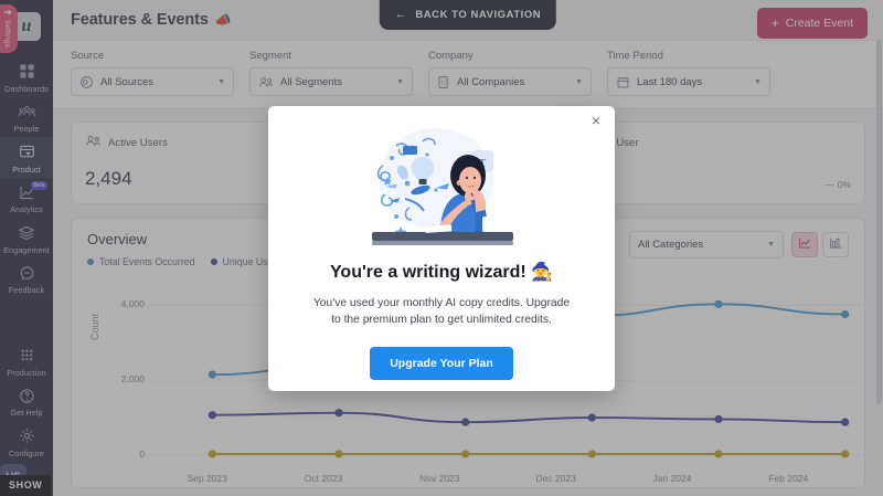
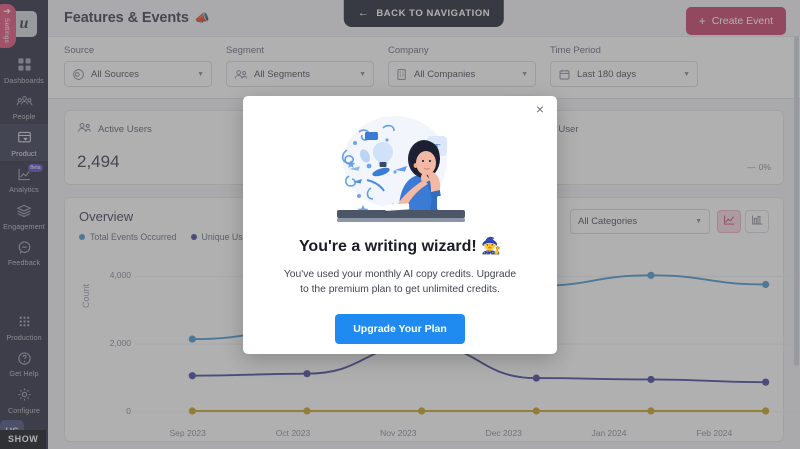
Unique Users/Nov 2023: 900 -> 2000
